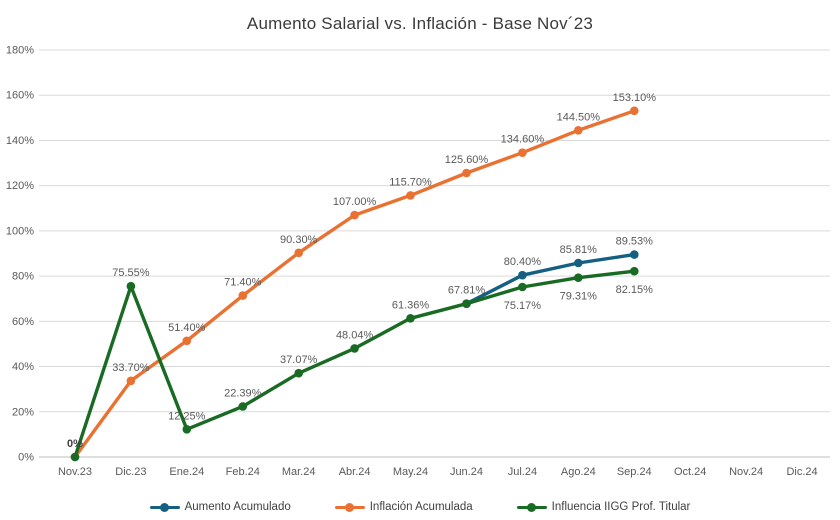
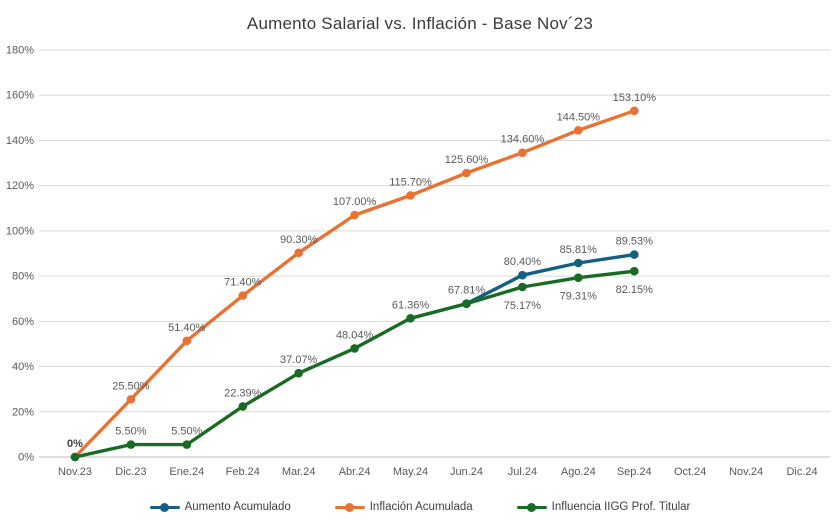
Inflación Acumulada/Dic.23: 33.70% -> 25.50%
Influencia IIGG Prof. Titular/Dic.23: 75.55% -> 5.50%
Influencia IIGG Prof. Titular/Ene.24: 12.25% -> 5.50%
